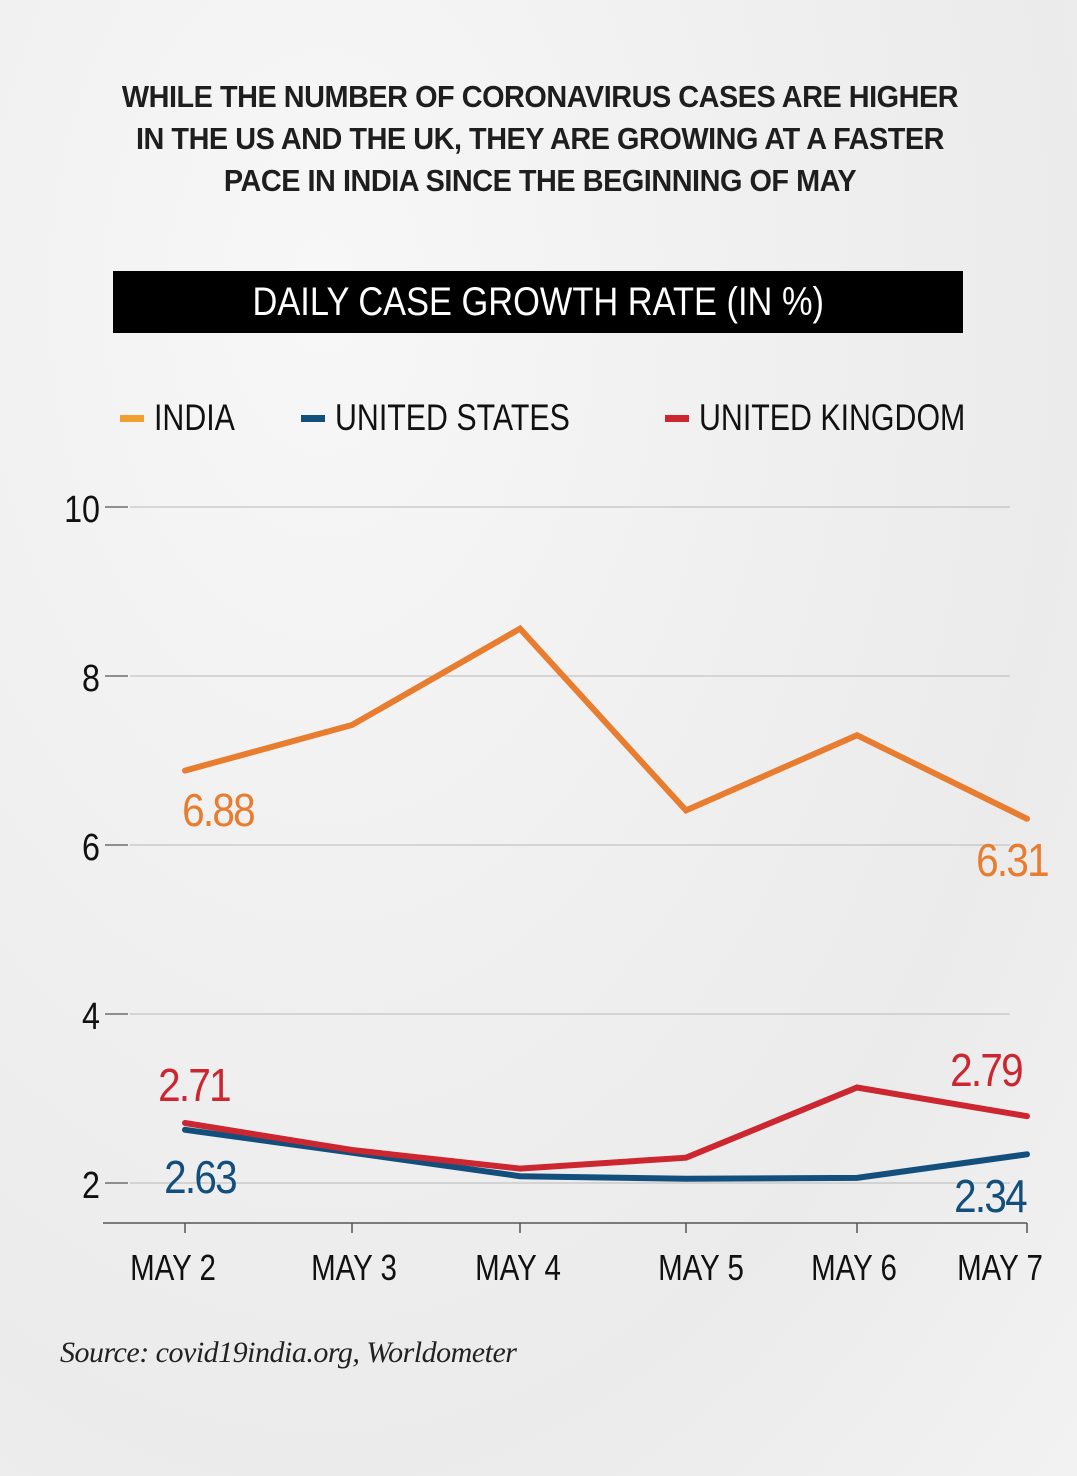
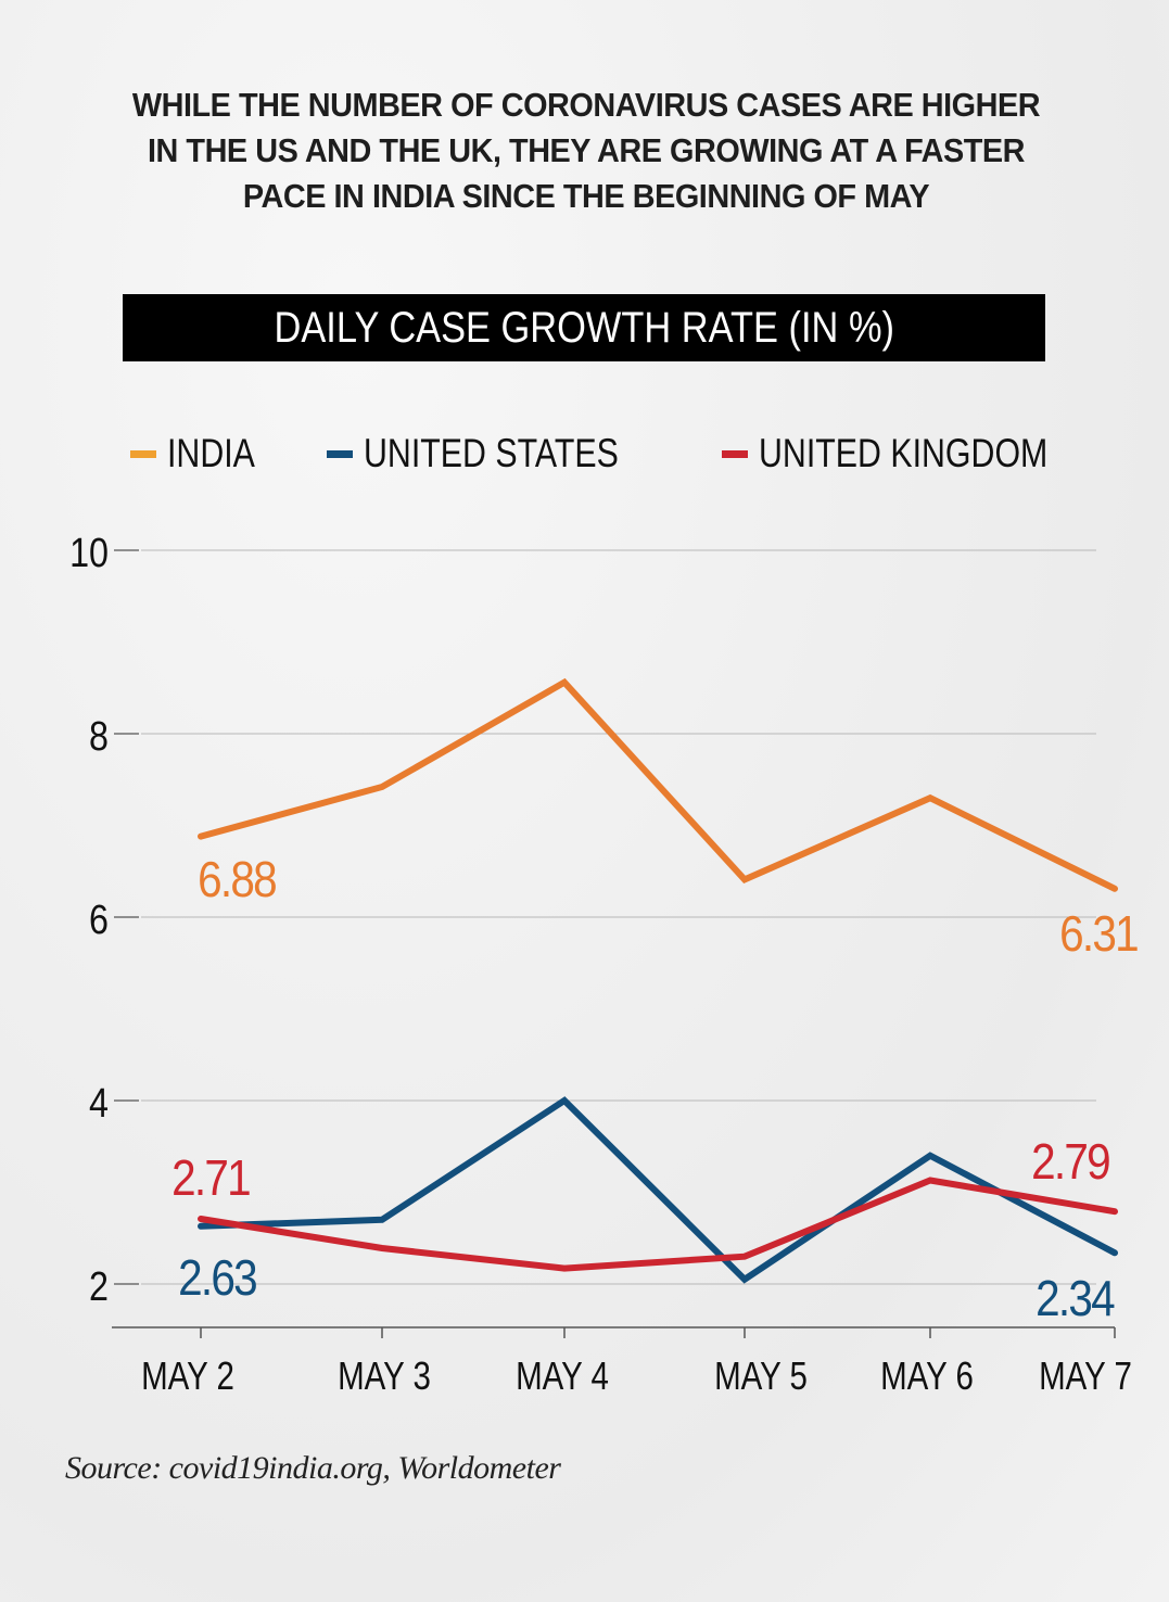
UNITED STATES/MAY 3: 2.4 -> 2.7
UNITED STATES/MAY 4: 2.1 -> 4.0
UNITED STATES/MAY 6: 2.1 -> 3.4
